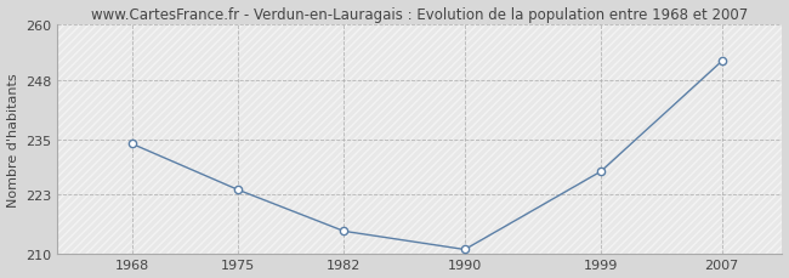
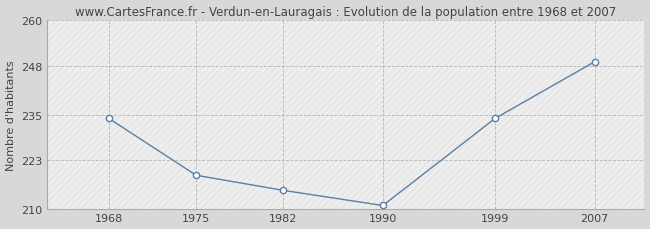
1975: 224 -> 219
1999: 228 -> 234
2007: 252 -> 249
